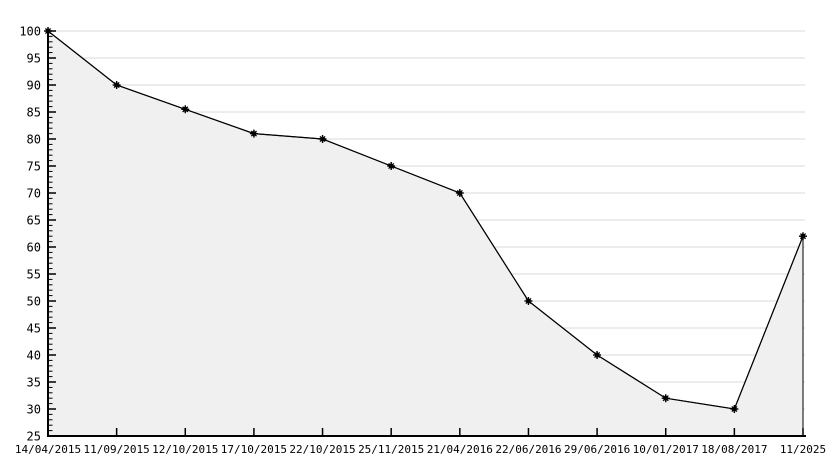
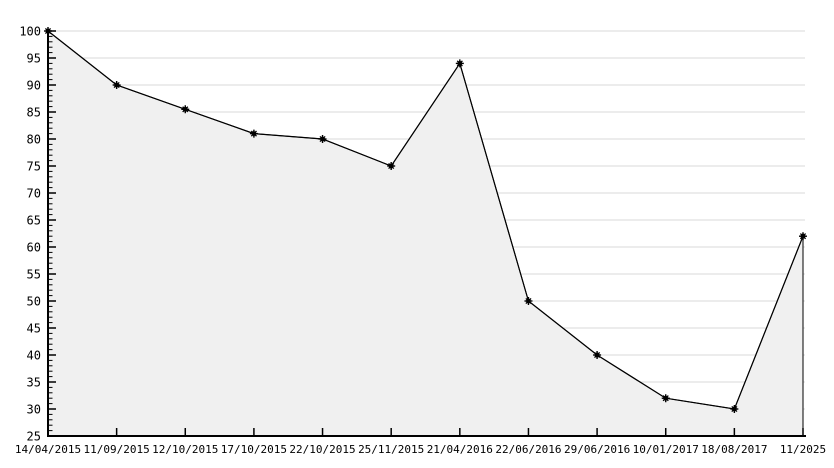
21/04/2016: 70 -> 94
